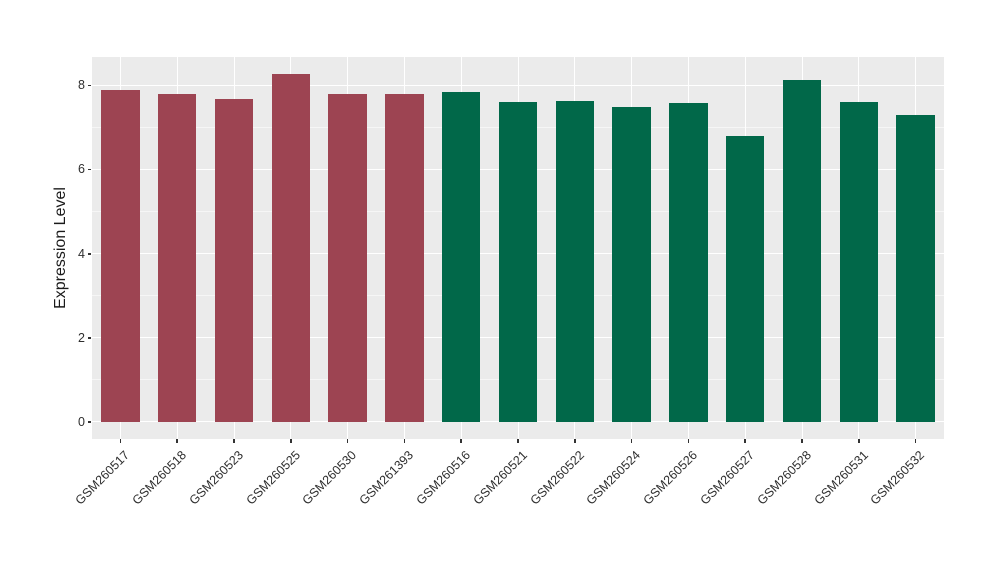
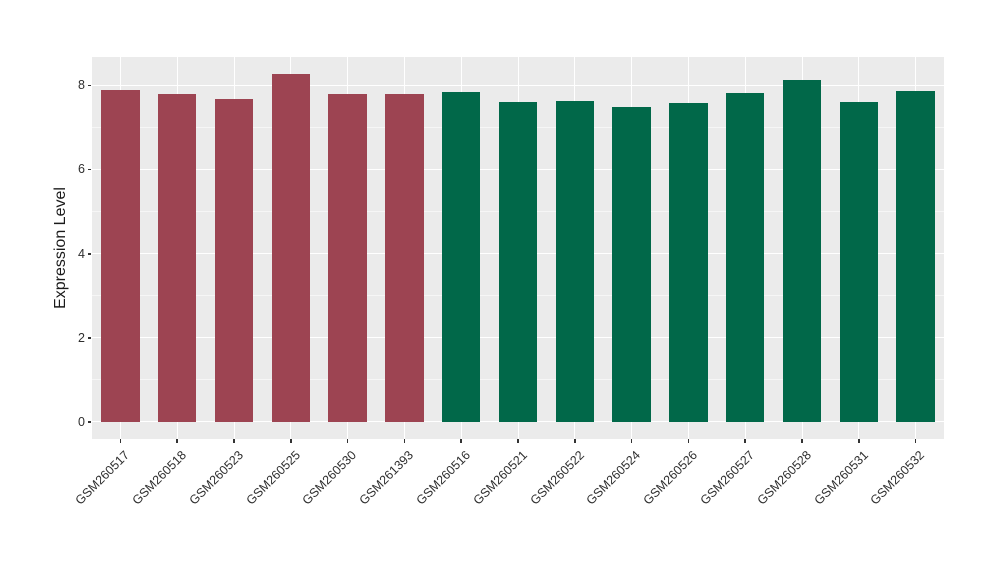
GSM260527: 6.8 -> 7.8
GSM260532: 7.3 -> 7.9
